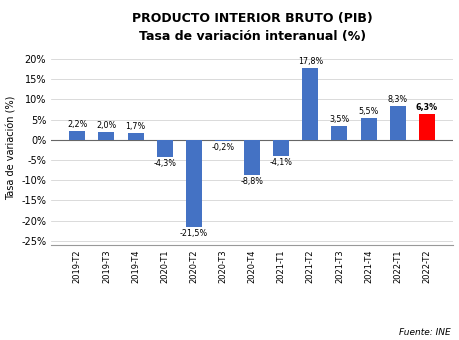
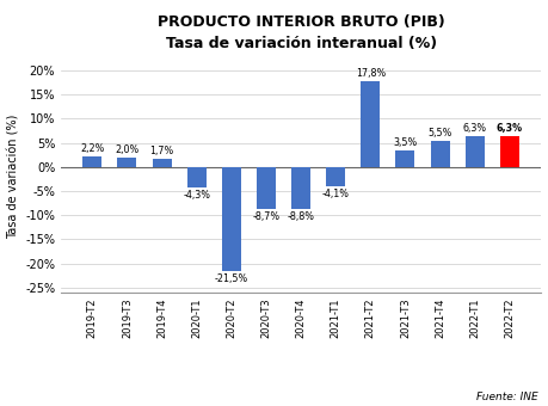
2020-T3: -0,2% -> -8,7%
2022-T1: 8,3% -> 6,3%
